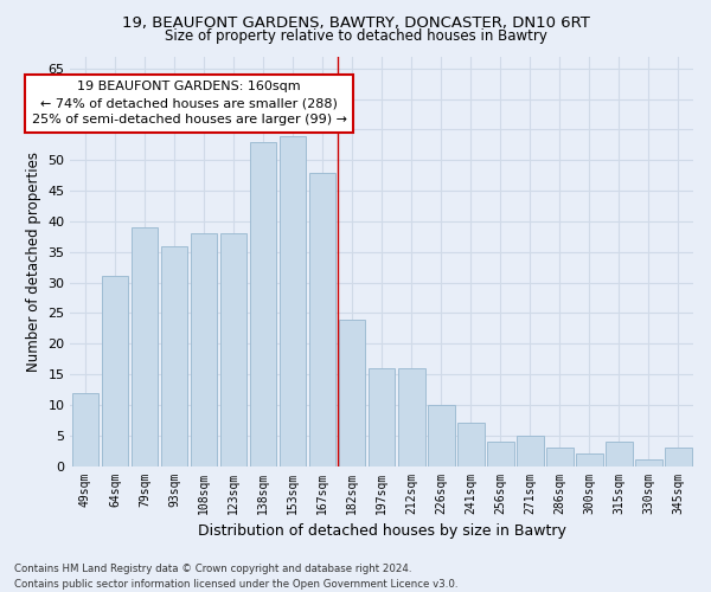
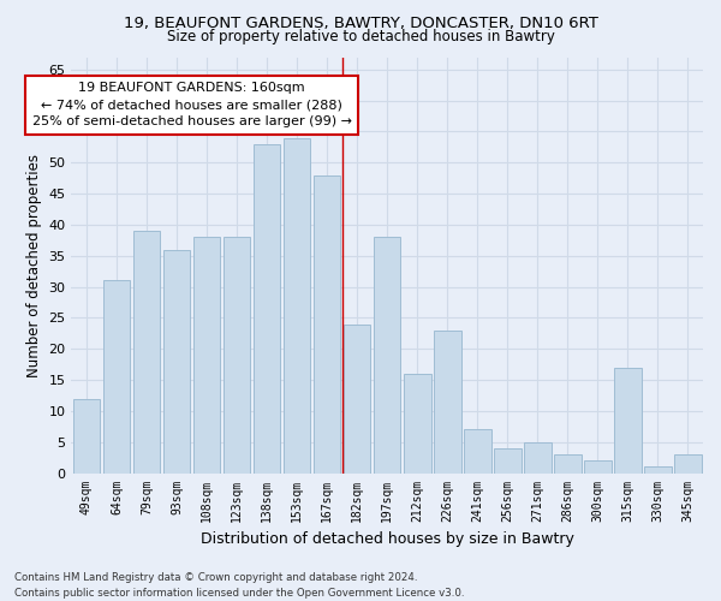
197sqm: 16 -> 38
226sqm: 10 -> 23
315sqm: 4 -> 17
